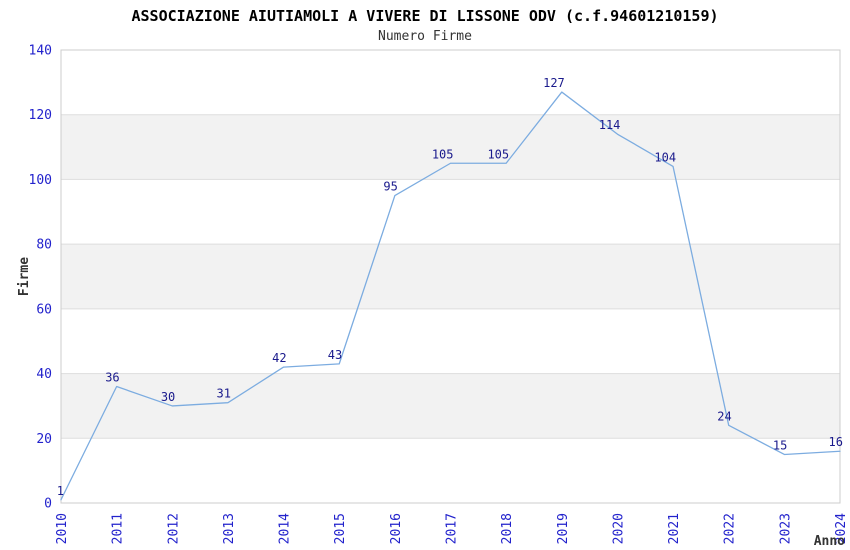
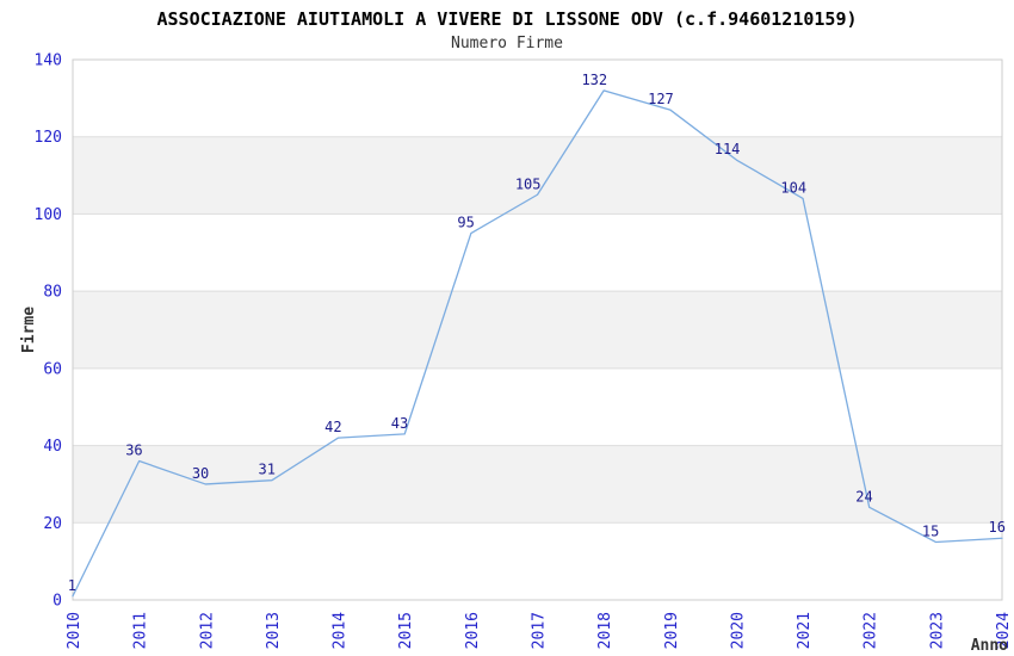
2018: 105 -> 132
